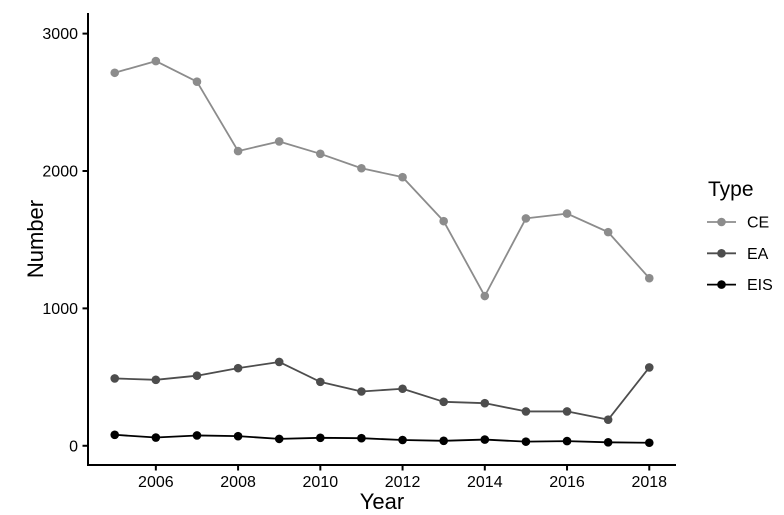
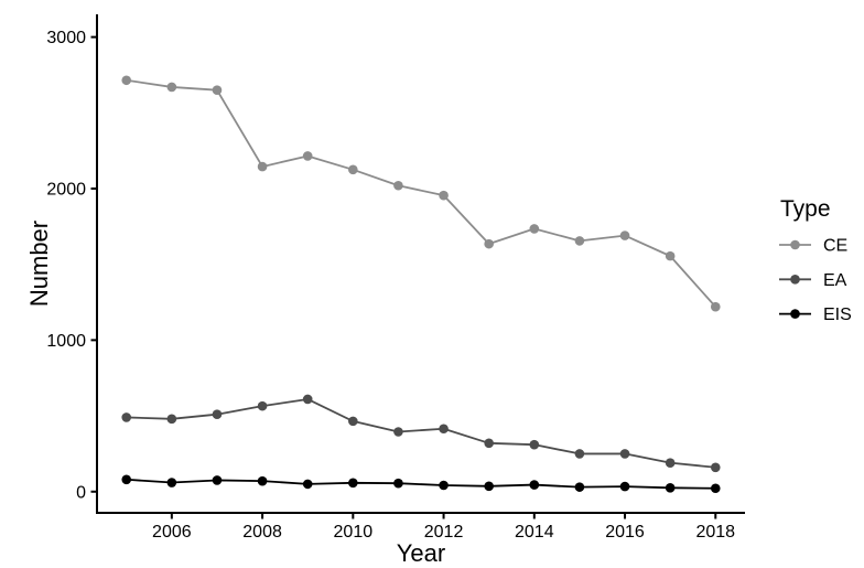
CE/2006: 2800 -> 2670
CE/2014: 1090 -> 1740
EA/2018: 570 -> 160
